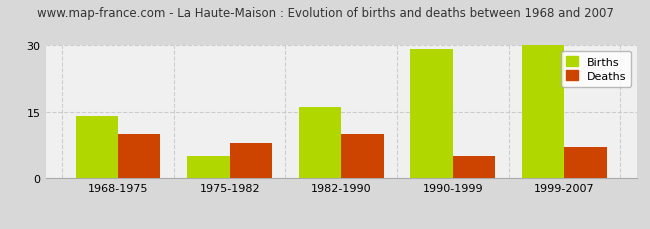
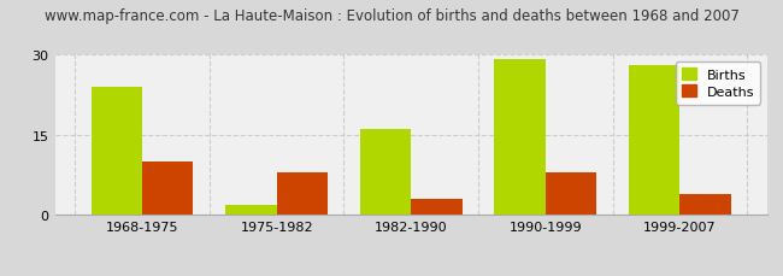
Births/1968-1975: 14 -> 24
Births/1975-1982: 5 -> 2
Deaths/1982-1990: 10 -> 3
Deaths/1990-1999: 5 -> 8
Births/1999-2007: 30 -> 28
Deaths/1999-2007: 7 -> 4
